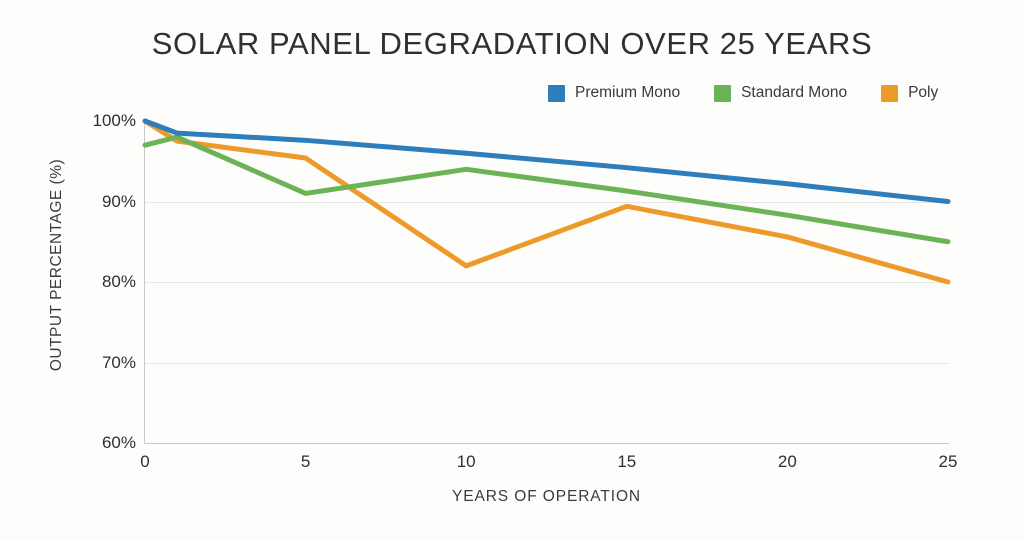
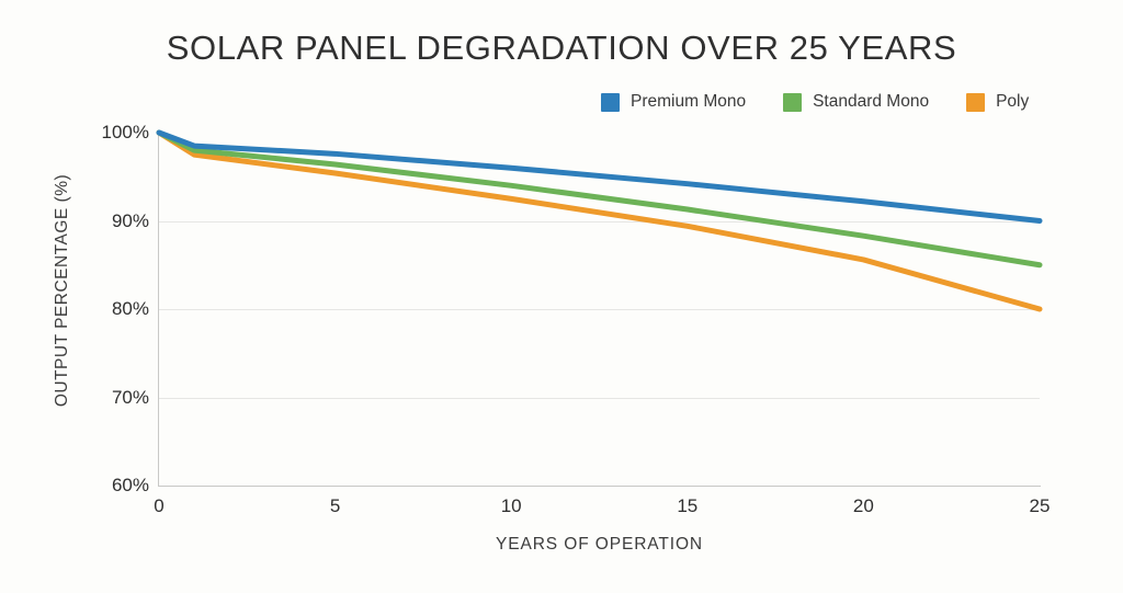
Standard Mono/0: 97% -> 100%
Standard Mono/5: 91% -> 96%
Poly/10: 82% -> 92%
